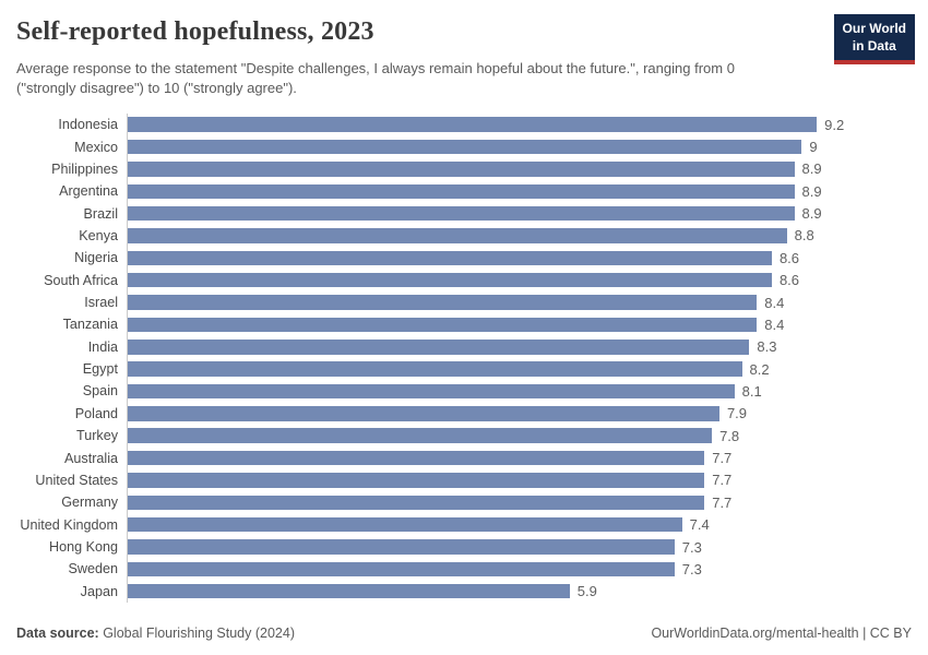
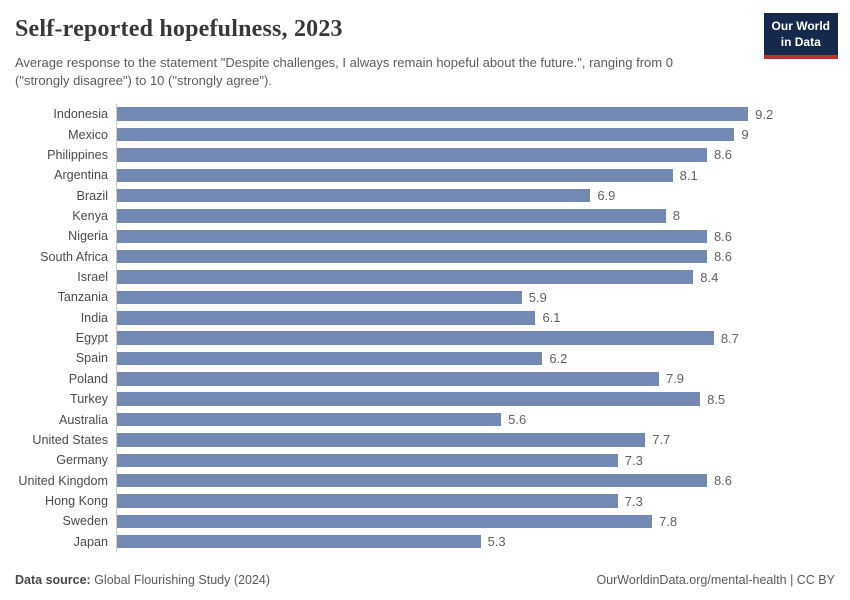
Philippines: 8.9 -> 8.6
Argentina: 8.9 -> 8.1
Brazil: 8.9 -> 6.9
Kenya: 8.8 -> 8
Tanzania: 8.4 -> 5.9
India: 8.3 -> 6.1
Egypt: 8.2 -> 8.7
Spain: 8.1 -> 6.2
Turkey: 7.8 -> 8.5
Australia: 7.7 -> 5.6
Germany: 7.7 -> 7.3
United Kingdom: 7.4 -> 8.6
Sweden: 7.3 -> 7.8
Japan: 5.9 -> 5.3
